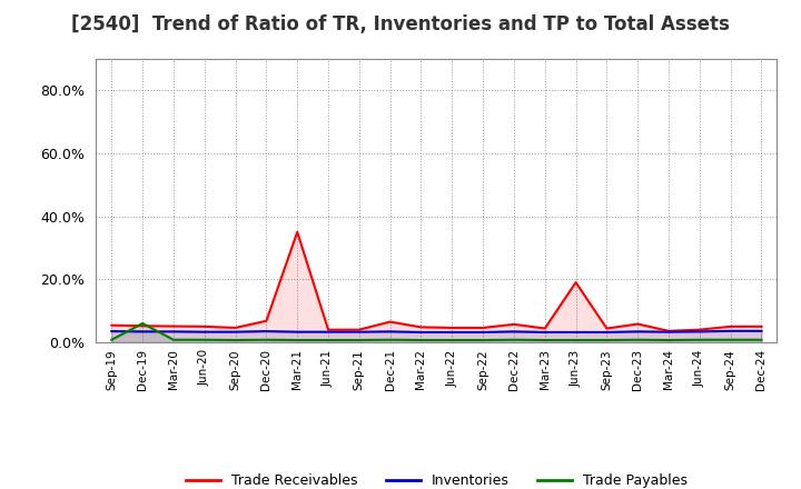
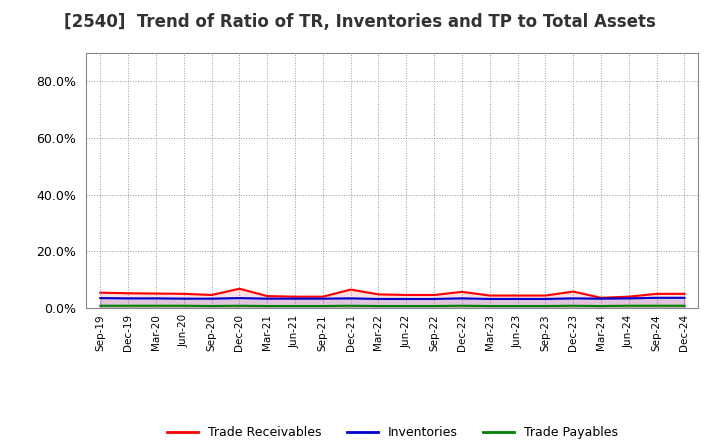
Trade Payables/Dec-19: 6.0% -> 0.8%
Trade Receivables/Mar-21: 35.0% -> 4.2%
Trade Receivables/Jun-23: 19.0% -> 4.4%
